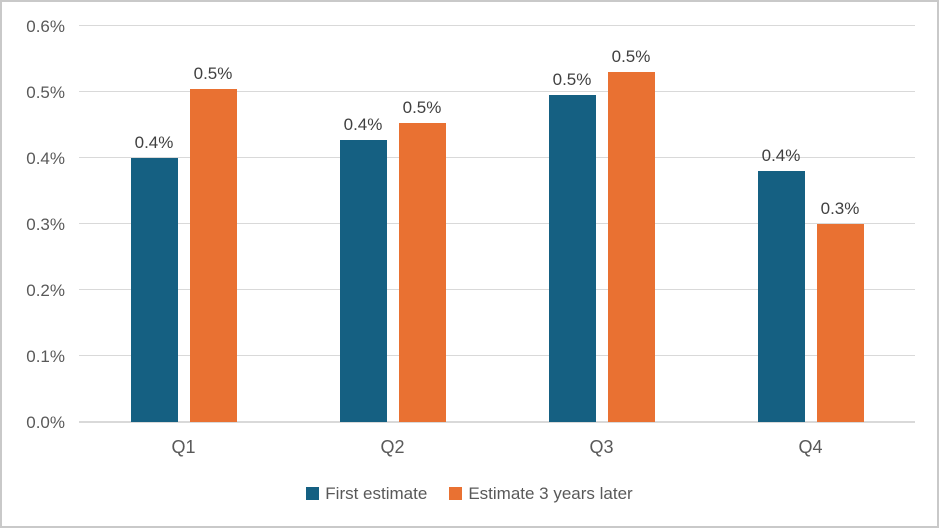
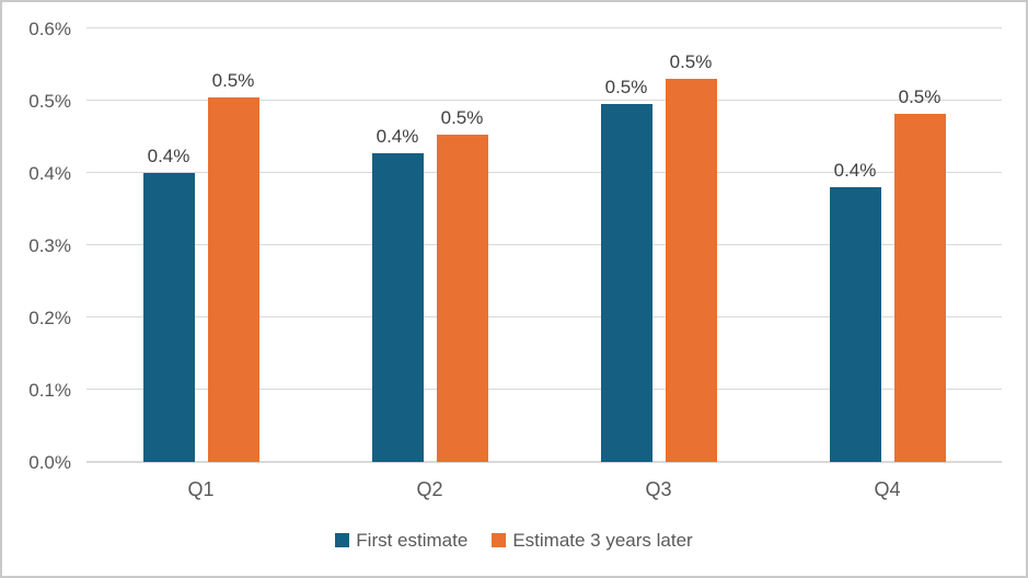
Estimate 3 years later/Q4: 0.3% -> 0.5%
